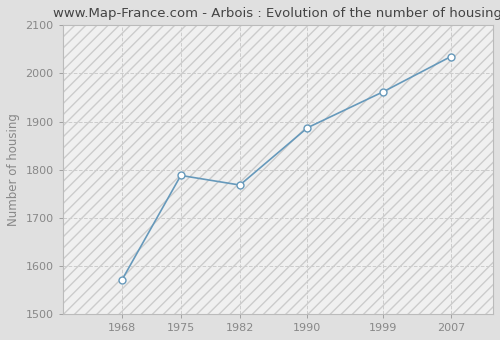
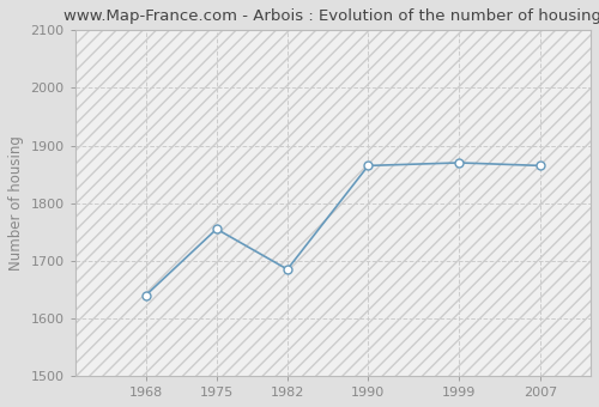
1968: 1570 -> 1640
1975: 1788 -> 1755
1982: 1768 -> 1685
1990: 1887 -> 1865
1999: 1962 -> 1870
2007: 2035 -> 1865
